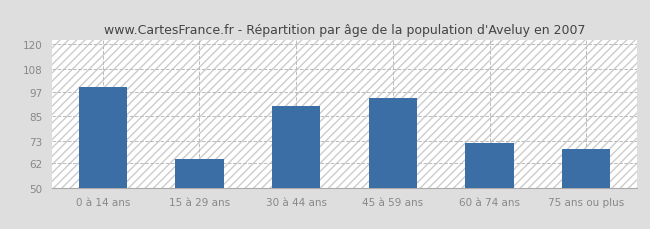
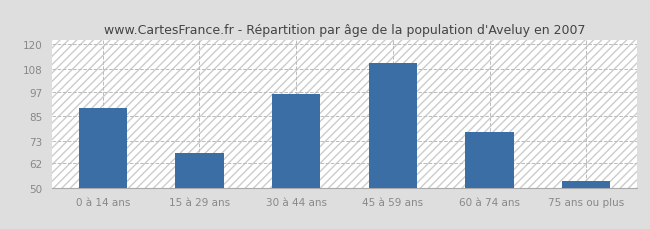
0 à 14 ans: 99 -> 89
15 à 29 ans: 64 -> 67
30 à 44 ans: 90 -> 96
45 à 59 ans: 94 -> 111
60 à 74 ans: 72 -> 77
75 ans ou plus: 69 -> 53
